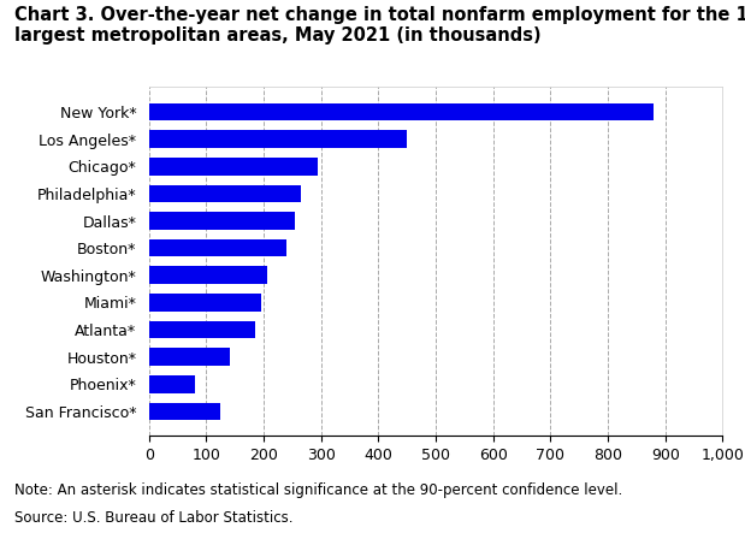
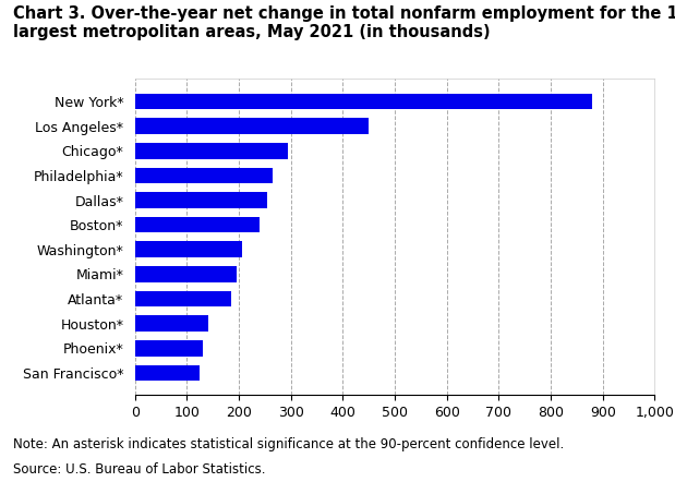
Phoenix*: 80 -> 130
